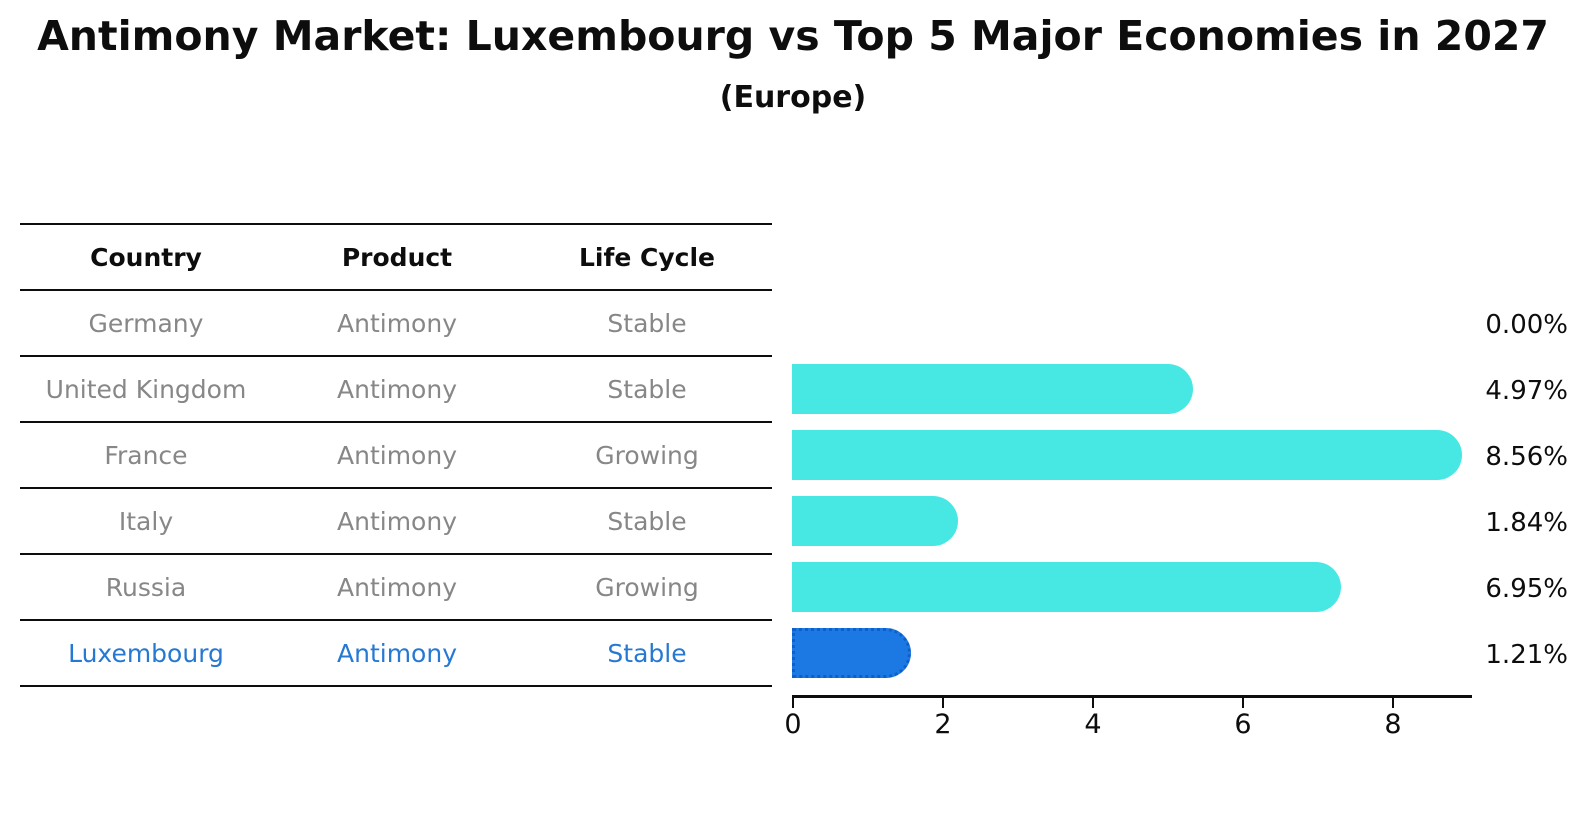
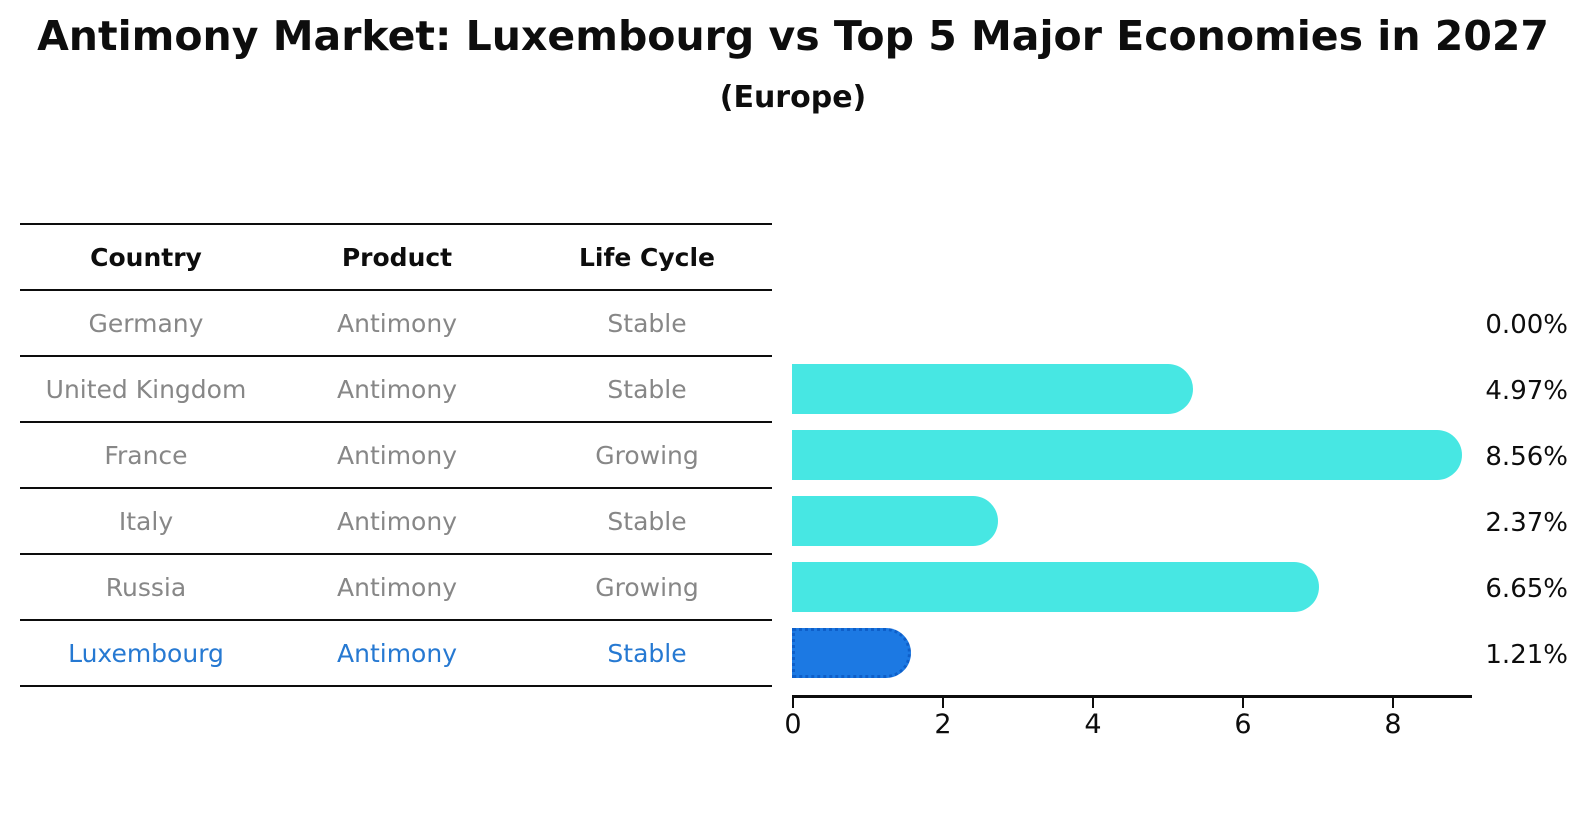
Italy: 1.84% -> 2.37%
Russia: 6.95% -> 6.65%
